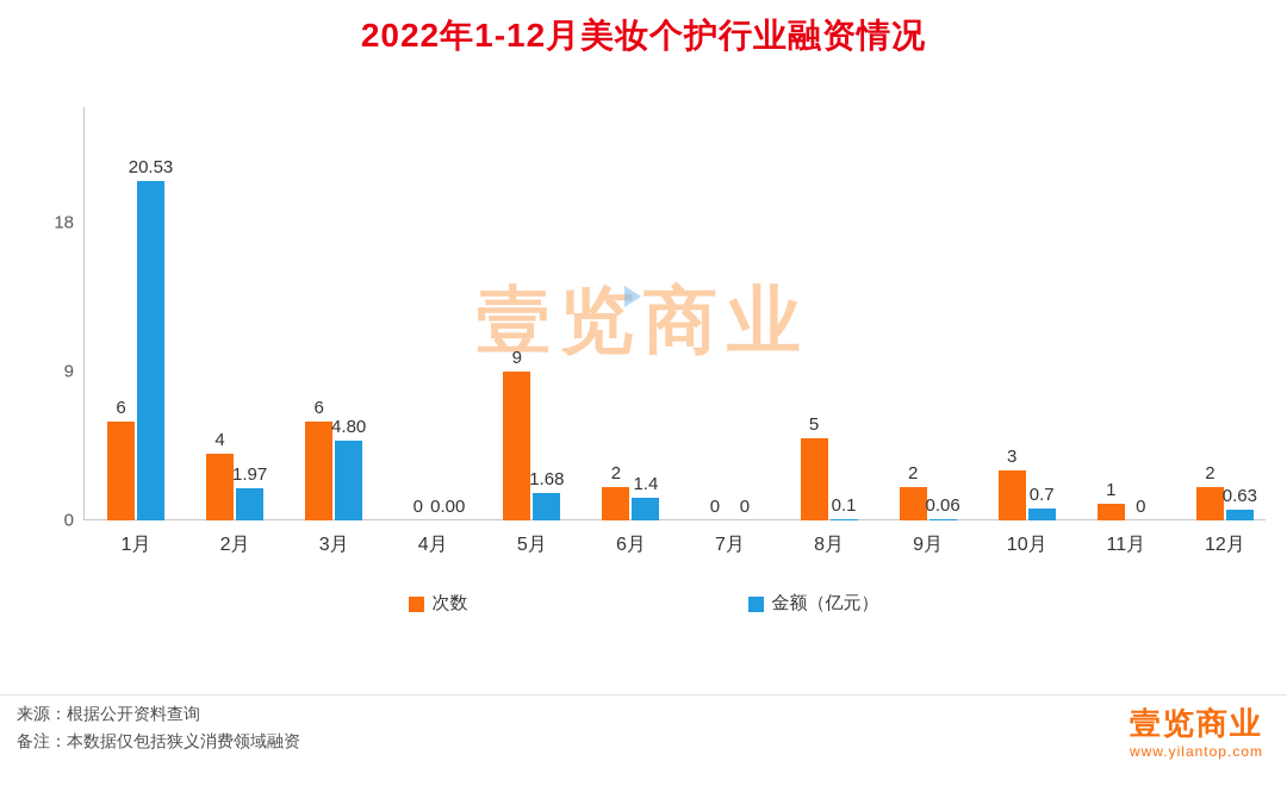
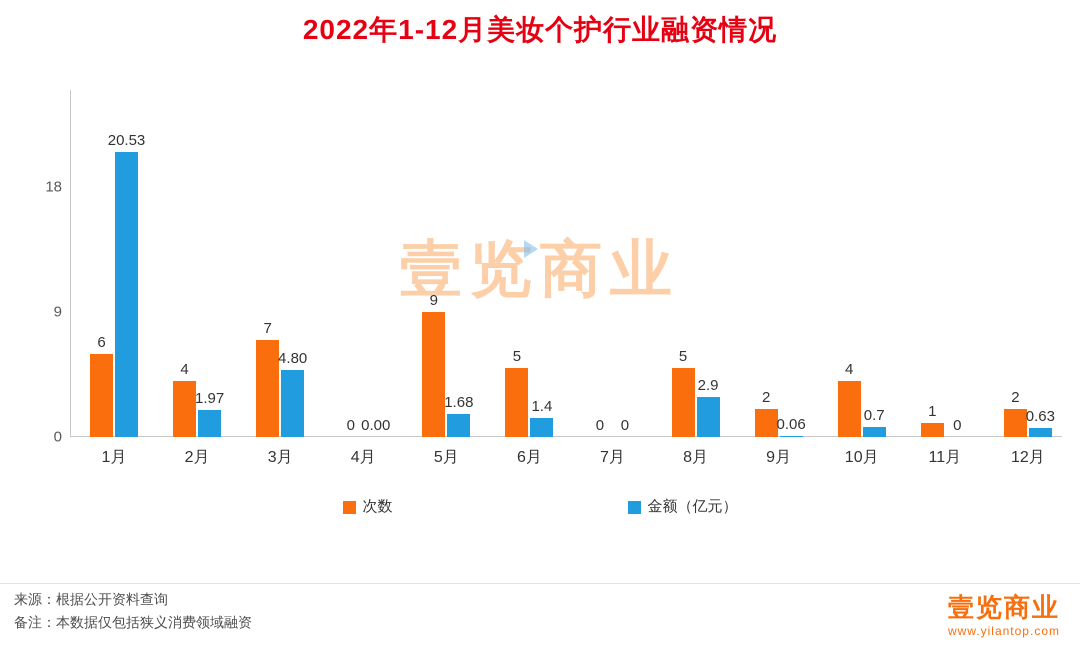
次数/3月: 6 -> 7
次数/6月: 2 -> 5
金额（亿元）/8月: 0.1 -> 2.9
次数/10月: 3 -> 4
